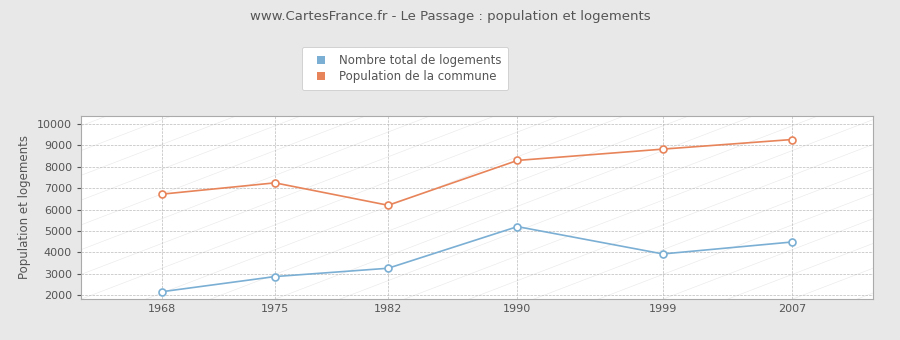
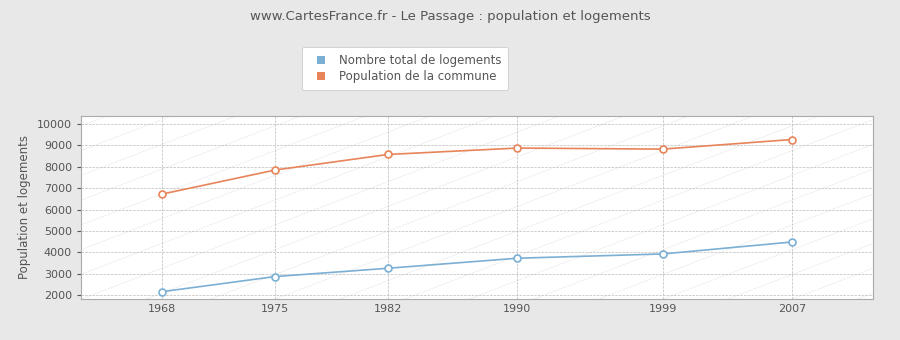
Population de la commune/1975: 7250 -> 7850
Population de la commune/1982: 6200 -> 8580
Nombre total de logements/1990: 5200 -> 3720
Population de la commune/1990: 8300 -> 8880
